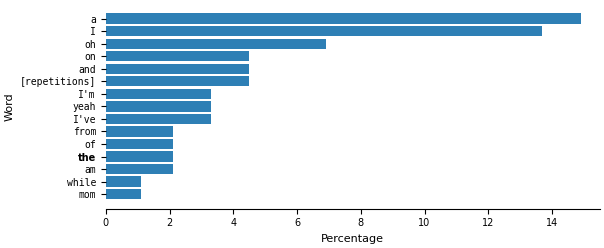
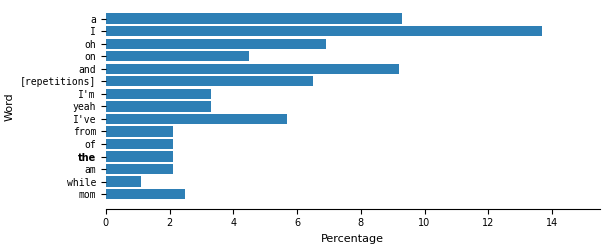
a: 14.9 -> 9.3
and: 4.5 -> 9.2
[repetitions]: 4.5 -> 6.5
I've: 3.3 -> 5.7
mom: 1.1 -> 2.5
